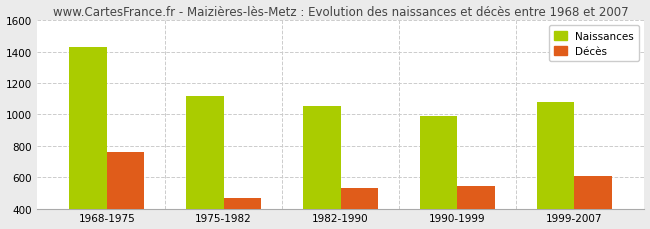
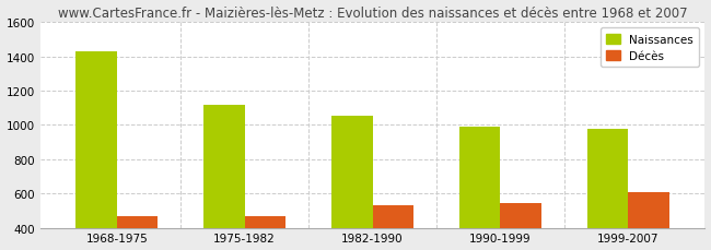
Décès/1968-1975: 760 -> 470
Naissances/1999-2007: 1080 -> 980
